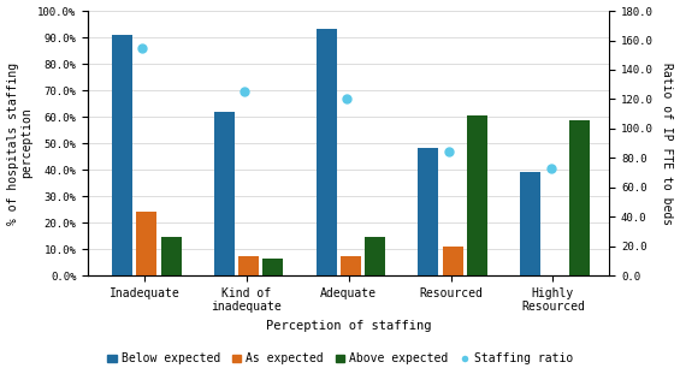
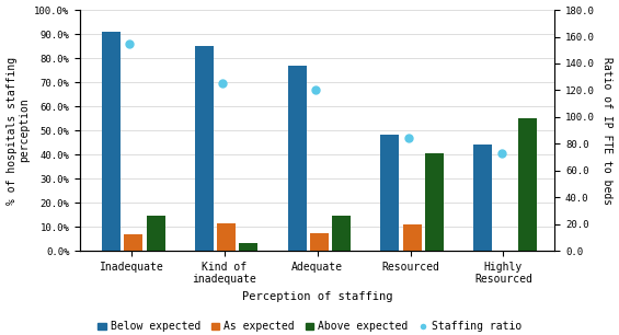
As expected/Inadequate: 24.0% -> 7.0%
Below expected/Kind of inadequate: 62% -> 85%
As expected/Kind of inadequate: 7.5% -> 11.5%
Above expected/Kind of inadequate: 6.5% -> 3.0%
Below expected/Adequate: 93% -> 77%
Above expected/Resourced: 60.5% -> 40.5%
Below expected/Highly Resourced: 39% -> 44%
Above expected/Highly Resourced: 58.5% -> 55.0%
